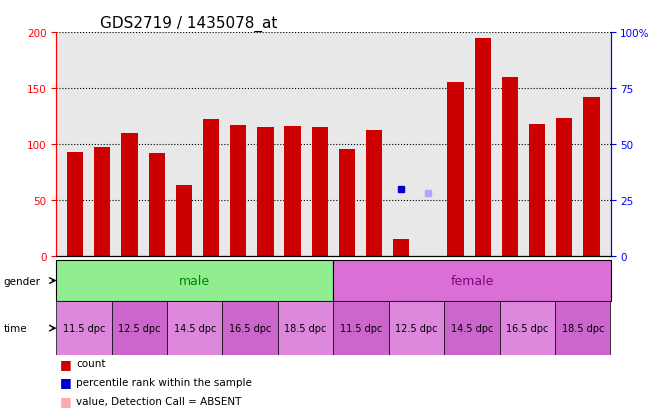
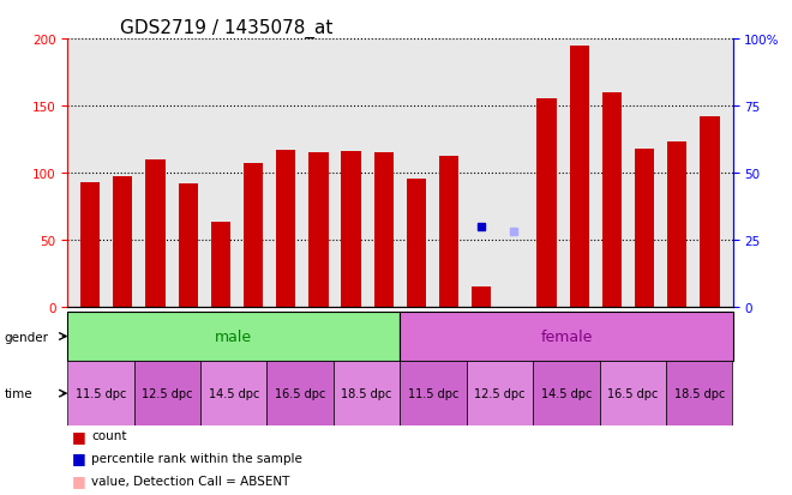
GSM158607: 122 -> 107
